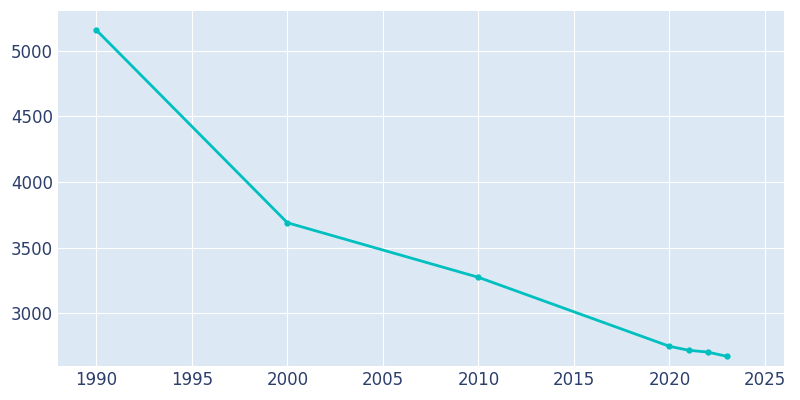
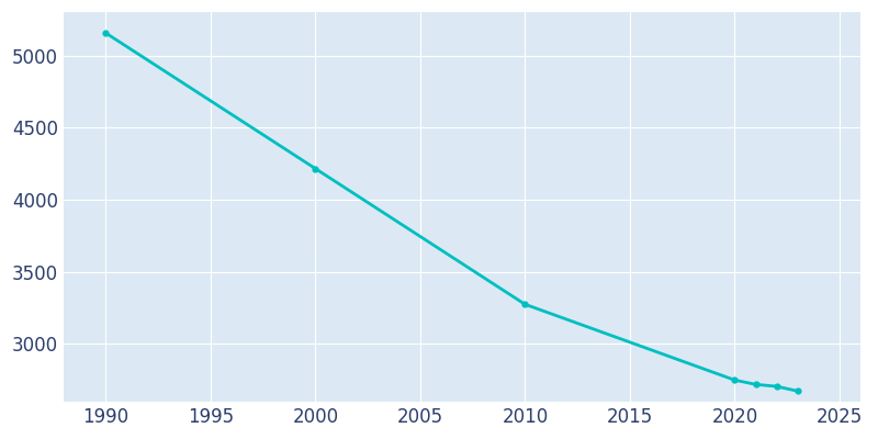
2000: 3690 -> 4220
